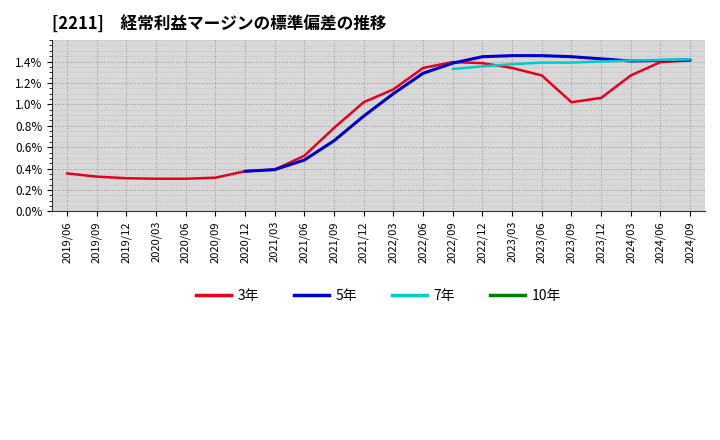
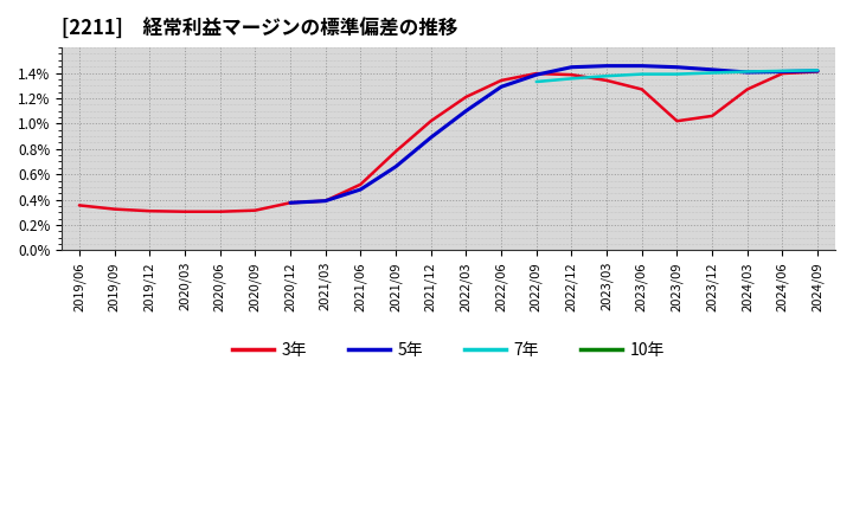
3年/2022/03: 1.14% -> 1.21%
